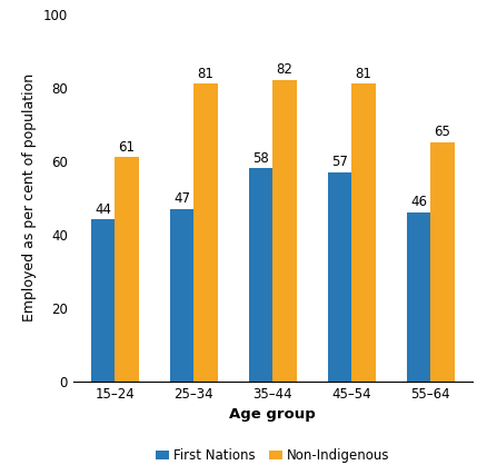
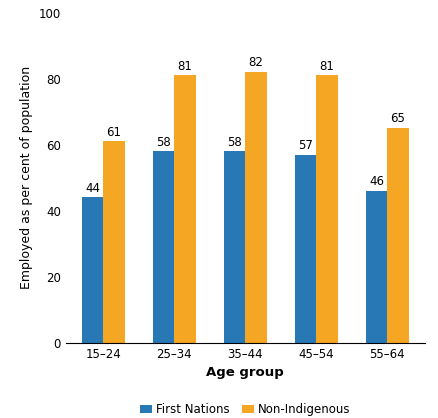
First Nations/25–34: 47 -> 58
